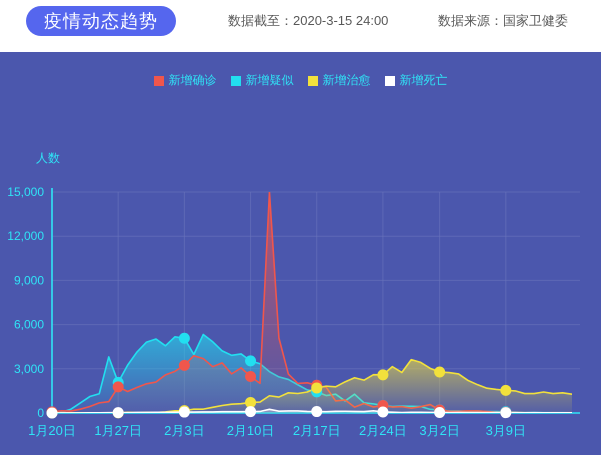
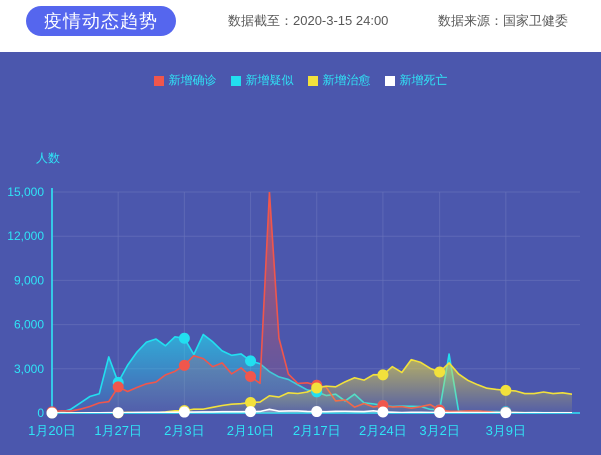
新增疑似/3月2日: 100 -> 4000
新增治愈/3月2日: 2700 -> 3400
